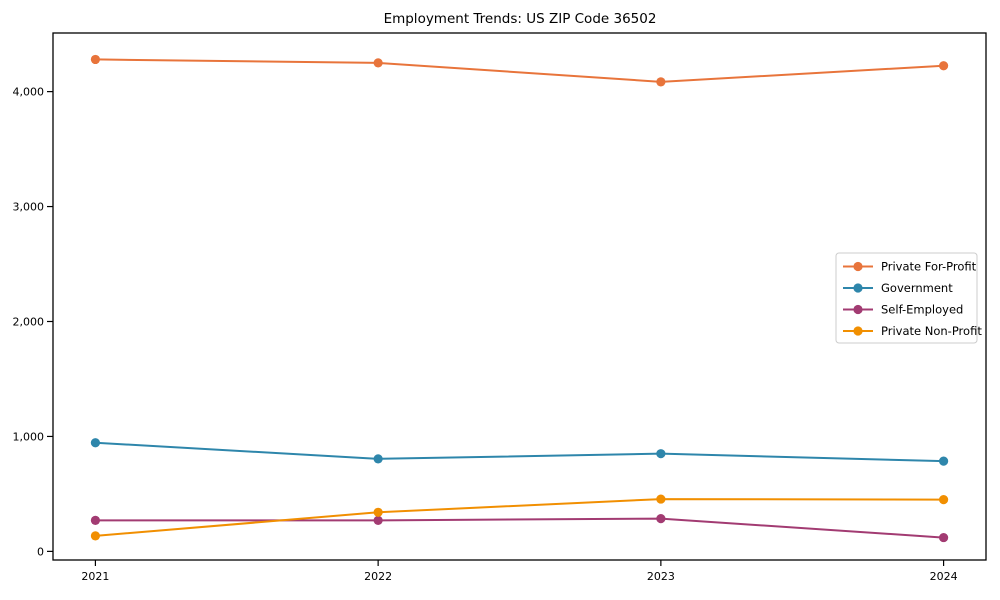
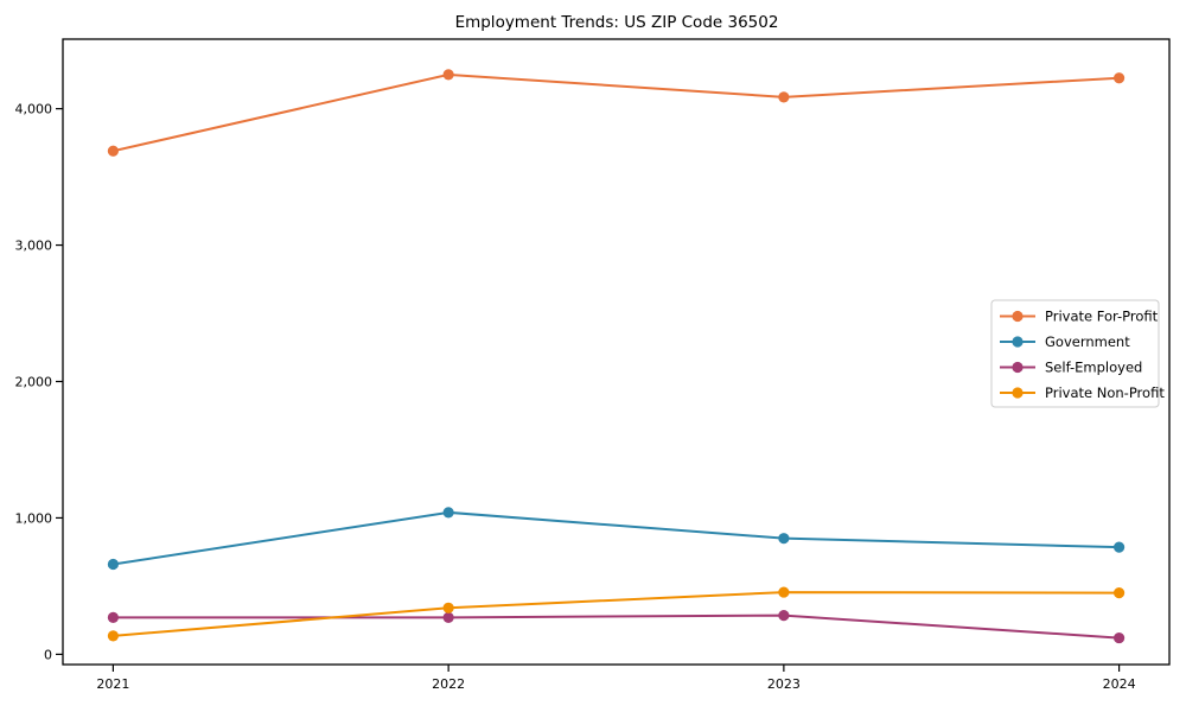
Private For-Profit/2021: 4280 -> 3690
Government/2021: 940 -> 660
Government/2022: 800 -> 1040
